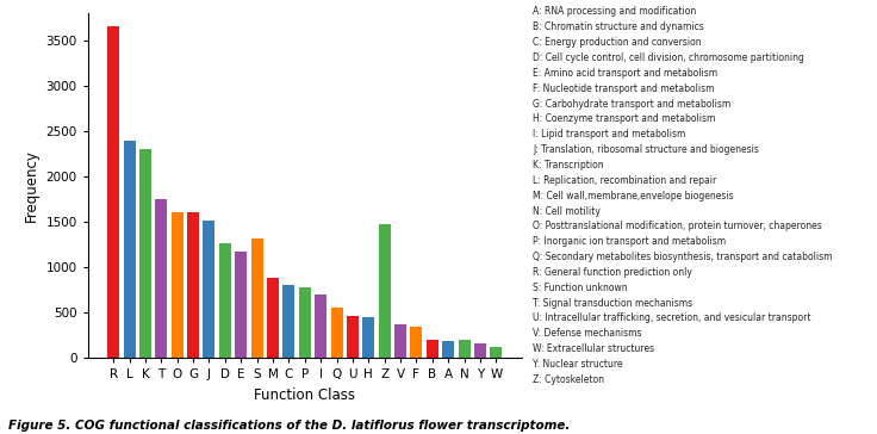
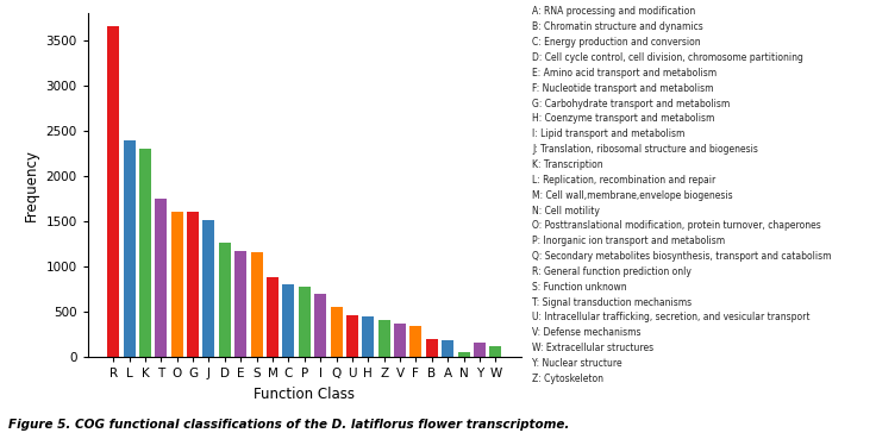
S: 1320 -> 1160
Z: 1480 -> 400
N: 200 -> 60
